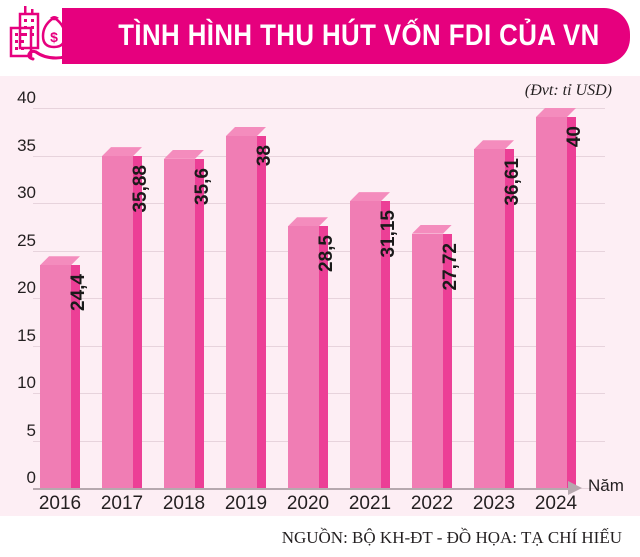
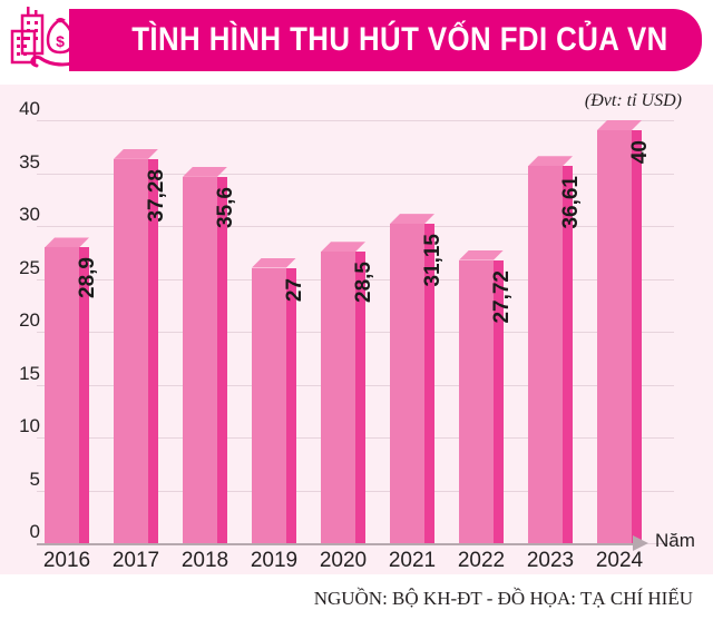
2016: 24,4 -> 28,9
2017: 35,88 -> 37,28
2019: 38 -> 27
